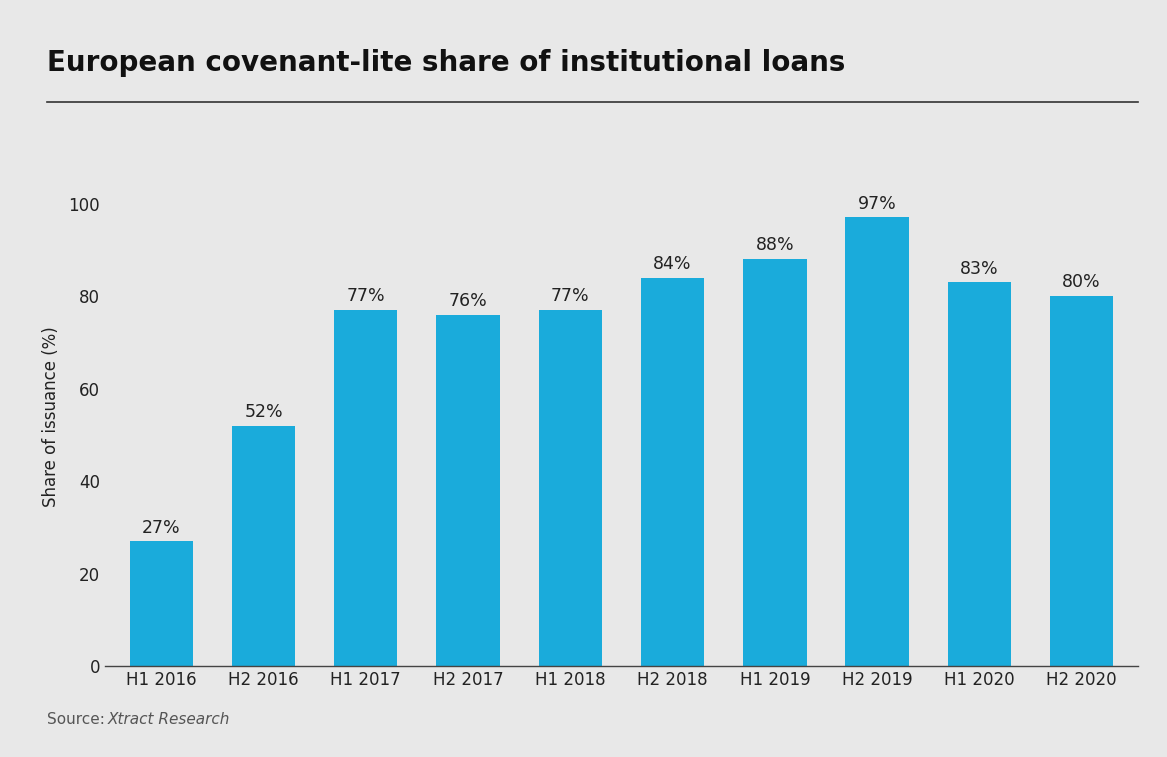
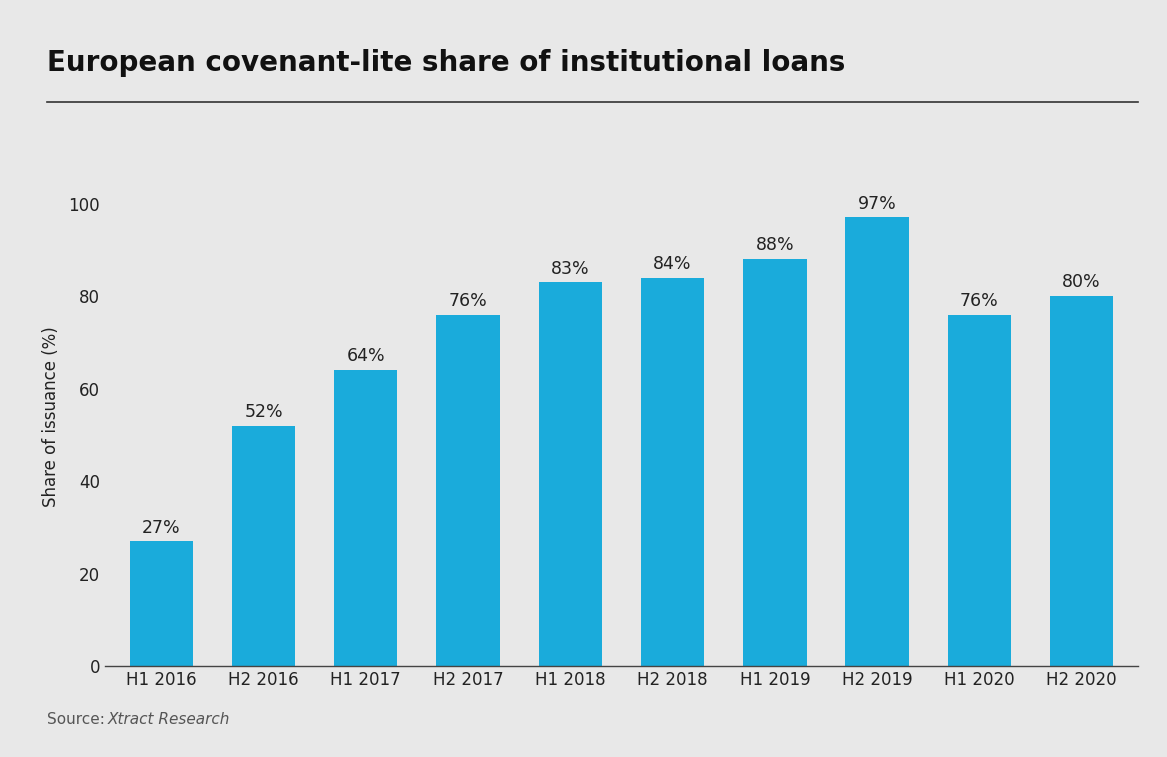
H1 2017: 77% -> 64%
H1 2018: 77% -> 83%
H1 2020: 83% -> 76%
